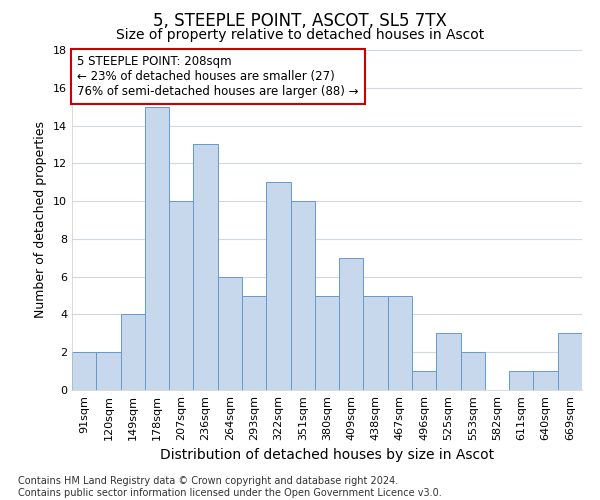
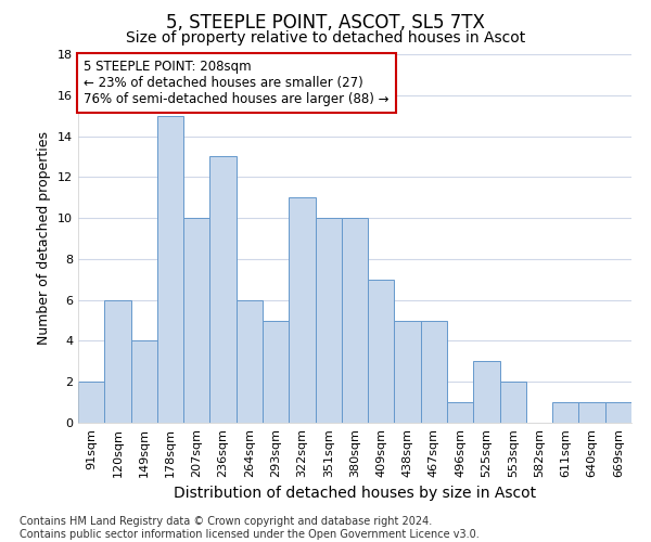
120sqm: 2 -> 6
380sqm: 5 -> 10
669sqm: 3 -> 1
